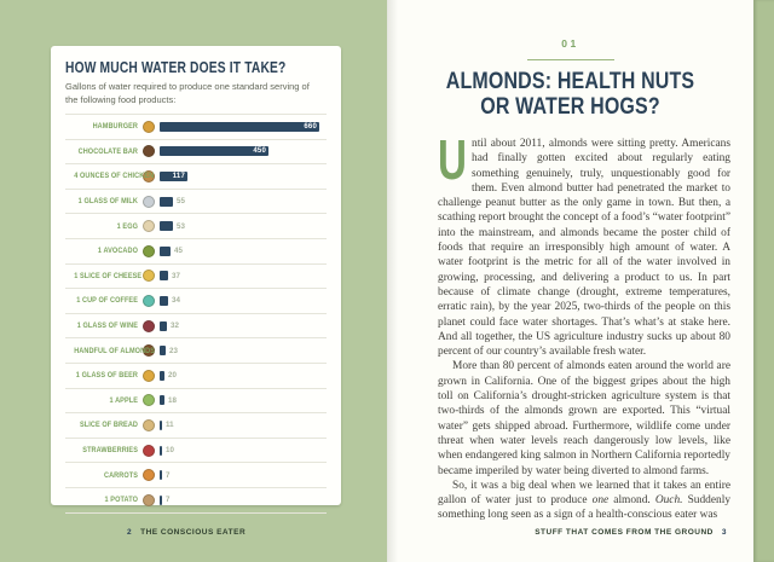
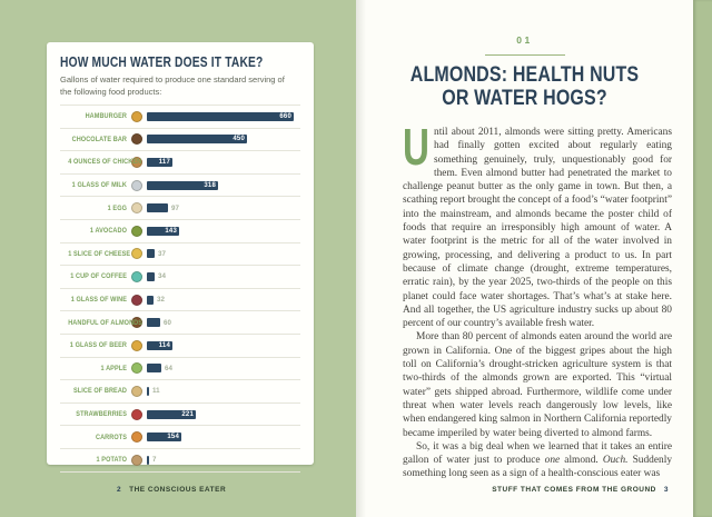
1 GLASS OF MILK: 55 -> 318
1 EGG: 53 -> 97
1 AVOCADO: 45 -> 143
HANDFUL OF ALMONDS: 23 -> 60
1 GLASS OF BEER: 20 -> 114
1 APPLE: 18 -> 64
STRAWBERRIES: 10 -> 221
CARROTS: 7 -> 154
